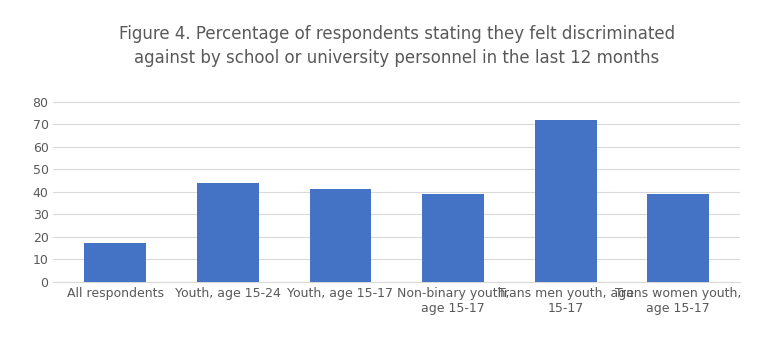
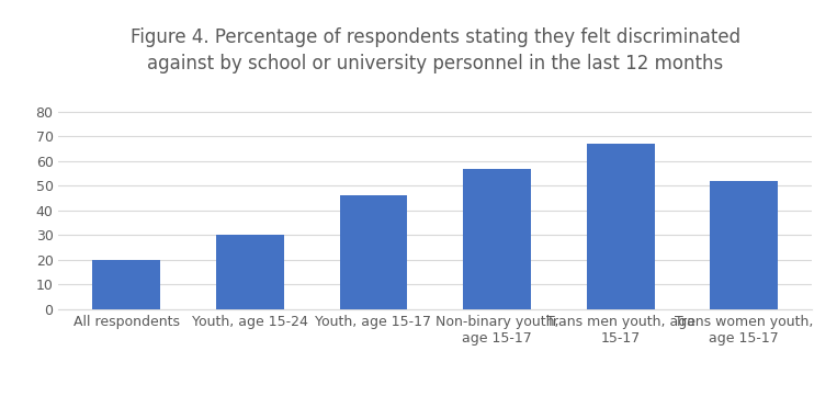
All respondents: 17 -> 20
Youth, age 15-24: 44 -> 30
Youth, age 15-17: 41 -> 46
Non-binary youth, age 15-17: 39 -> 57
Trans men youth, age 15-17: 72 -> 67
Trans women youth, age 15-17: 39 -> 52
